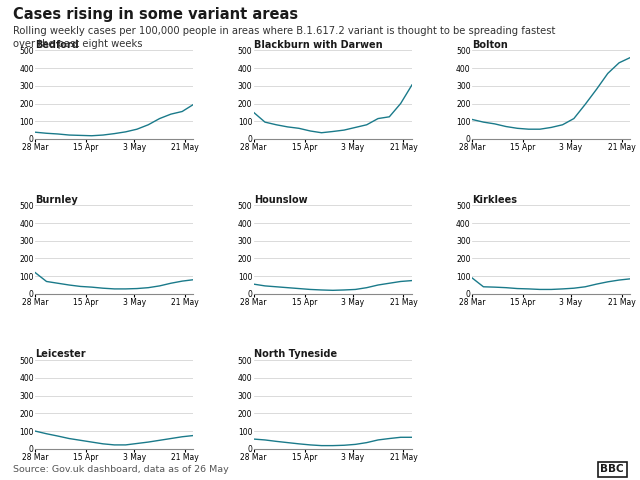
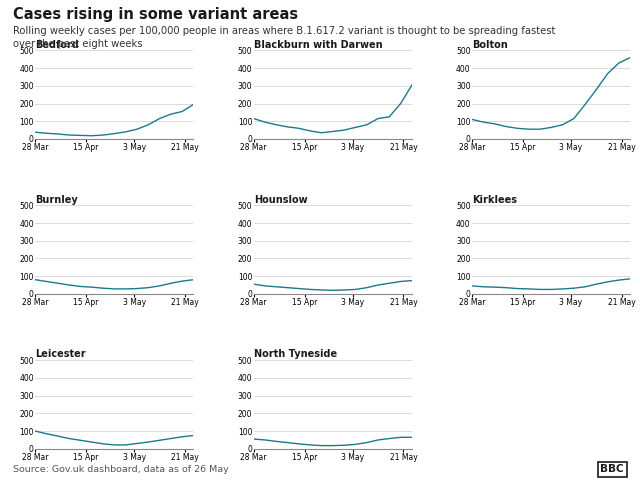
Blackburn with Darwen/28 Mar: 150 -> 120
Burnley/28 Mar: 120 -> 80
Kirklees/28 Mar: 90 -> 40
